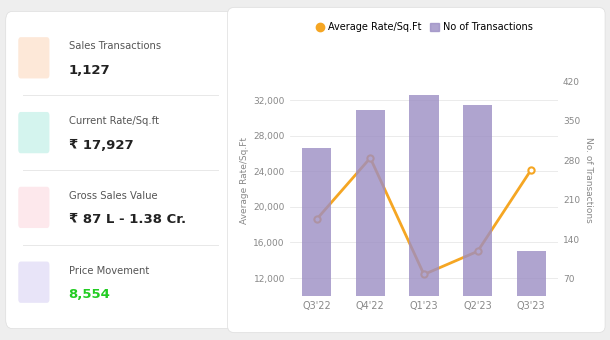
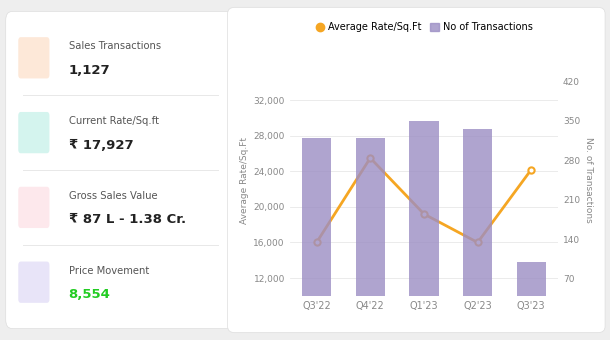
No of Transactions/Q3'22: 302 -> 320
Average Rate/Sq.Ft/Q3'22: 18,600 -> 16,000
No of Transactions/Q4'22: 370 -> 320
No of Transactions/Q1'23: 396 -> 350
Average Rate/Sq.Ft/Q1'23: 12,400 -> 19,200
No of Transactions/Q2'23: 378 -> 335
Average Rate/Sq.Ft/Q2'23: 15,000 -> 16,000
No of Transactions/Q3'23: 120 -> 100
